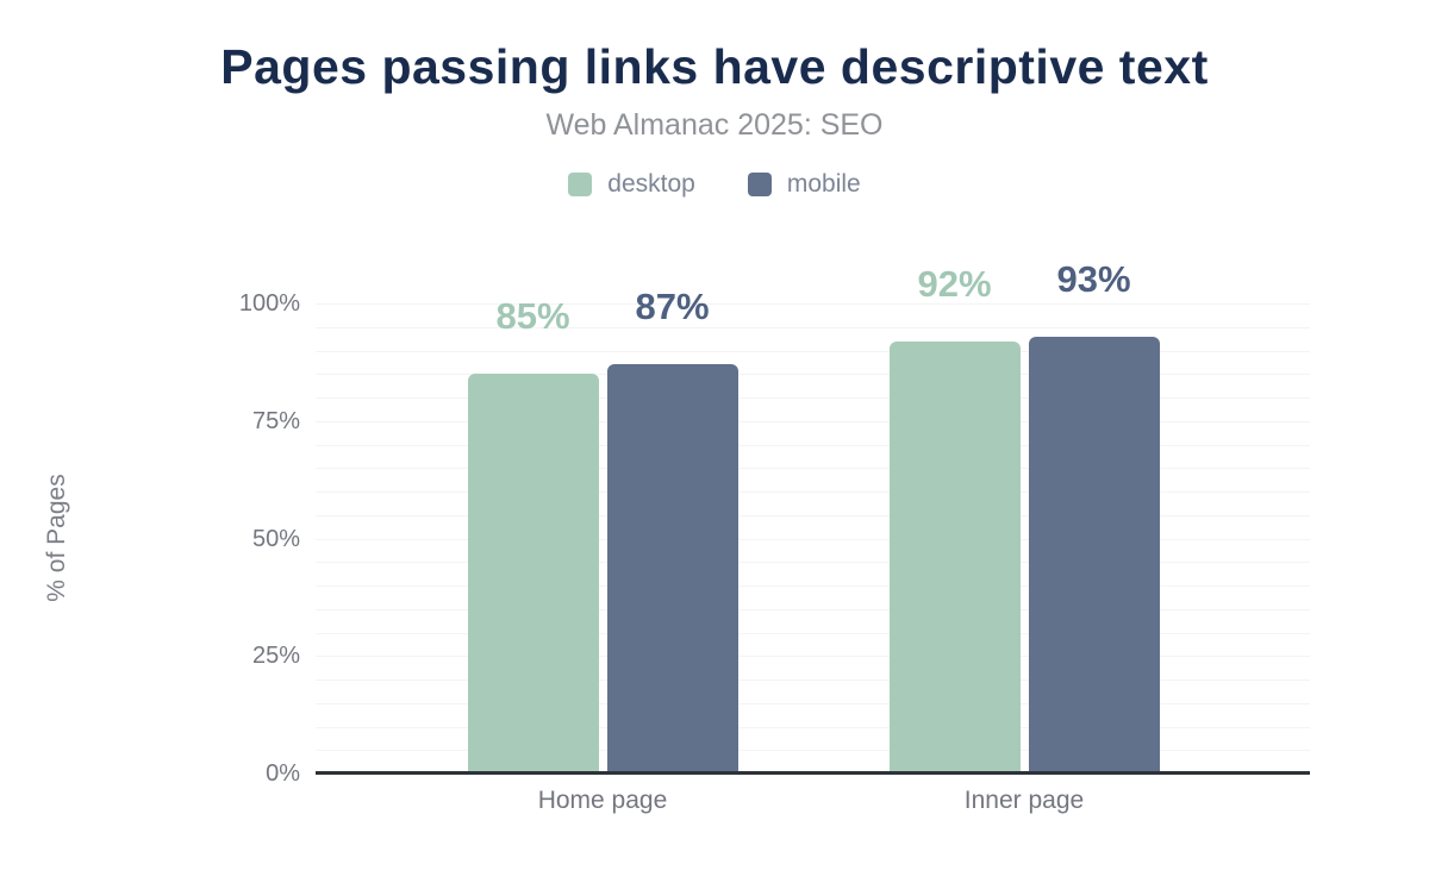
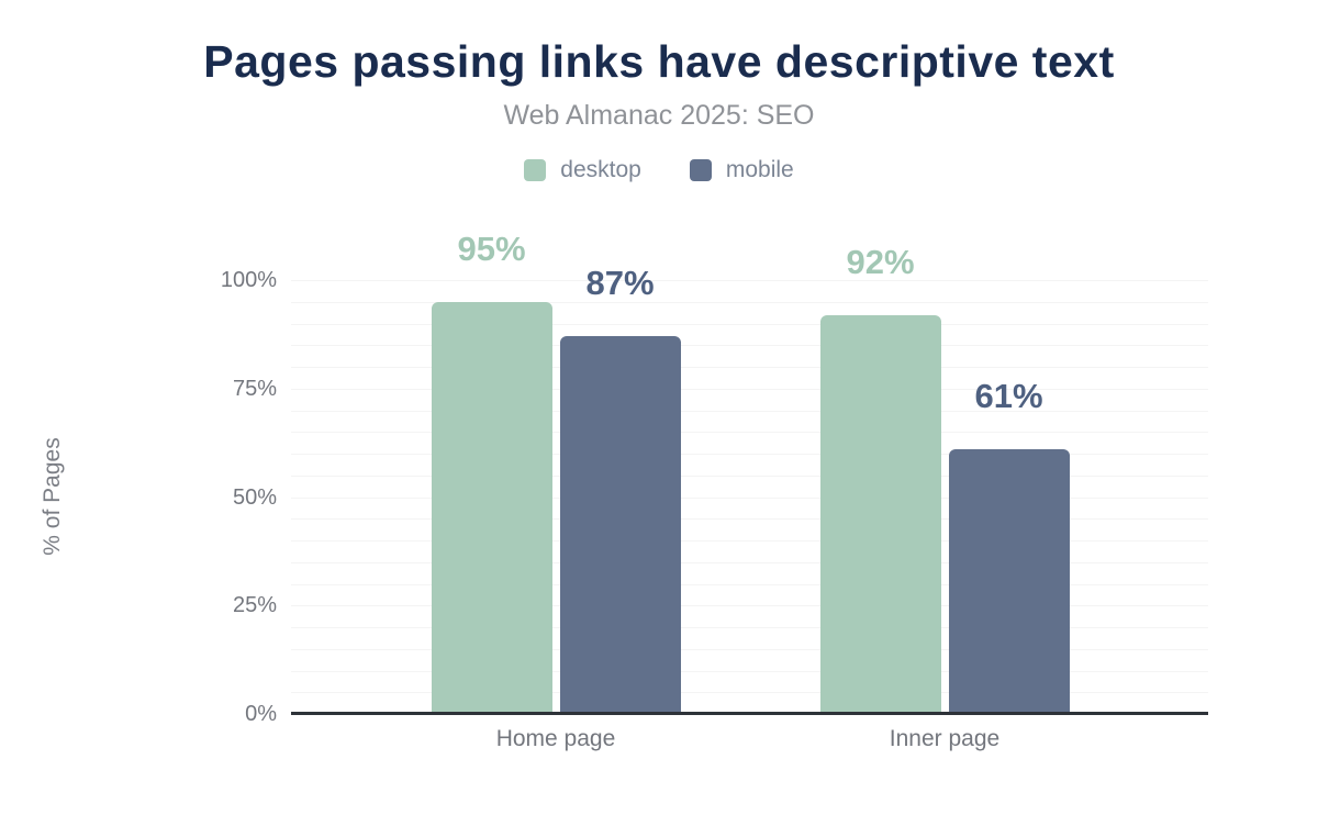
desktop/Home page: 85% -> 95%
mobile/Inner page: 93% -> 61%
